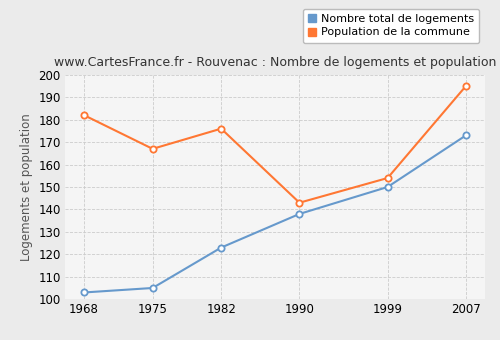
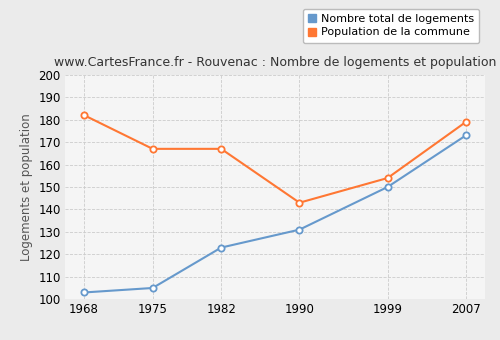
Population de la commune/1982: 176 -> 167
Nombre total de logements/1990: 138 -> 131
Population de la commune/2007: 195 -> 179
